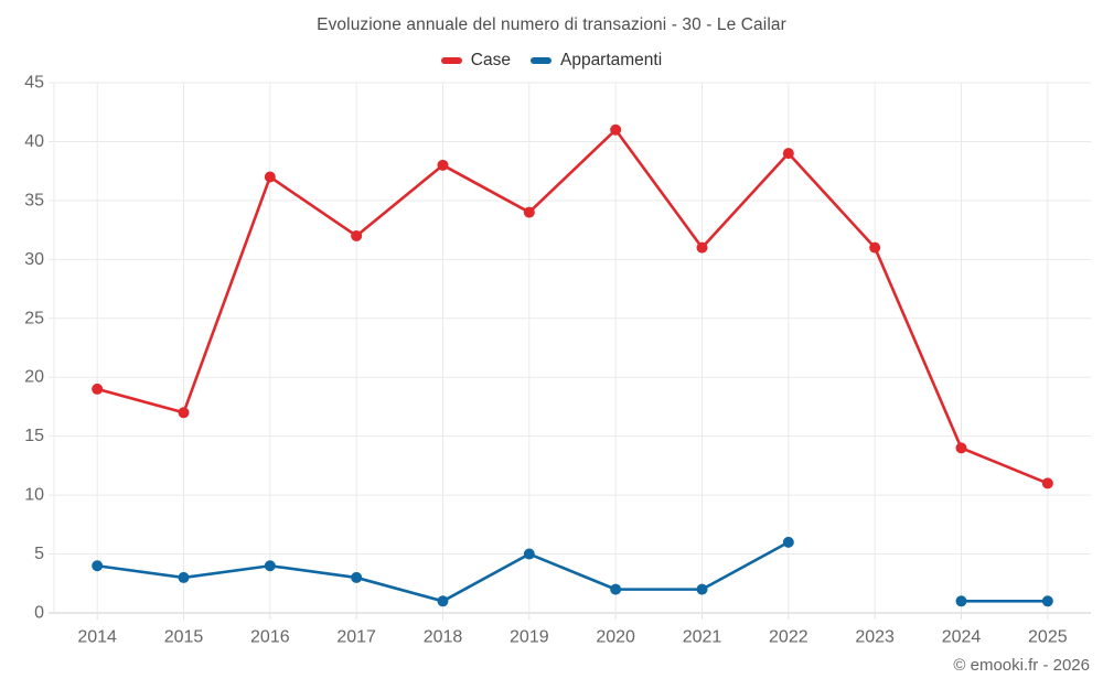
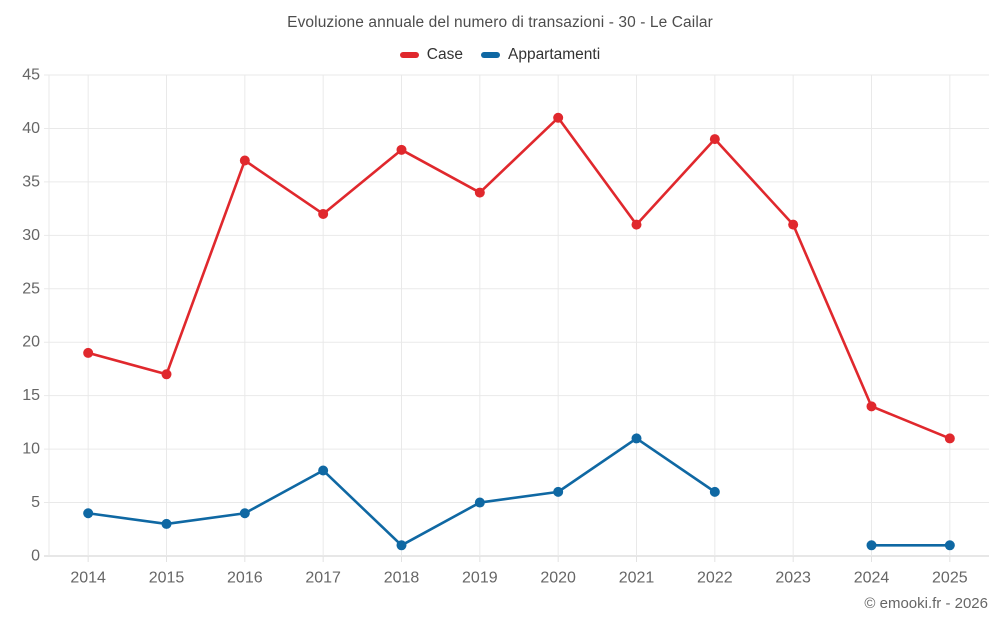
Appartamenti/2017: 3 -> 8
Case/2018: 38 -> 20
Case/2020: 41 -> 39
Appartamenti/2020: 2 -> 6
Appartamenti/2021: 2 -> 11
